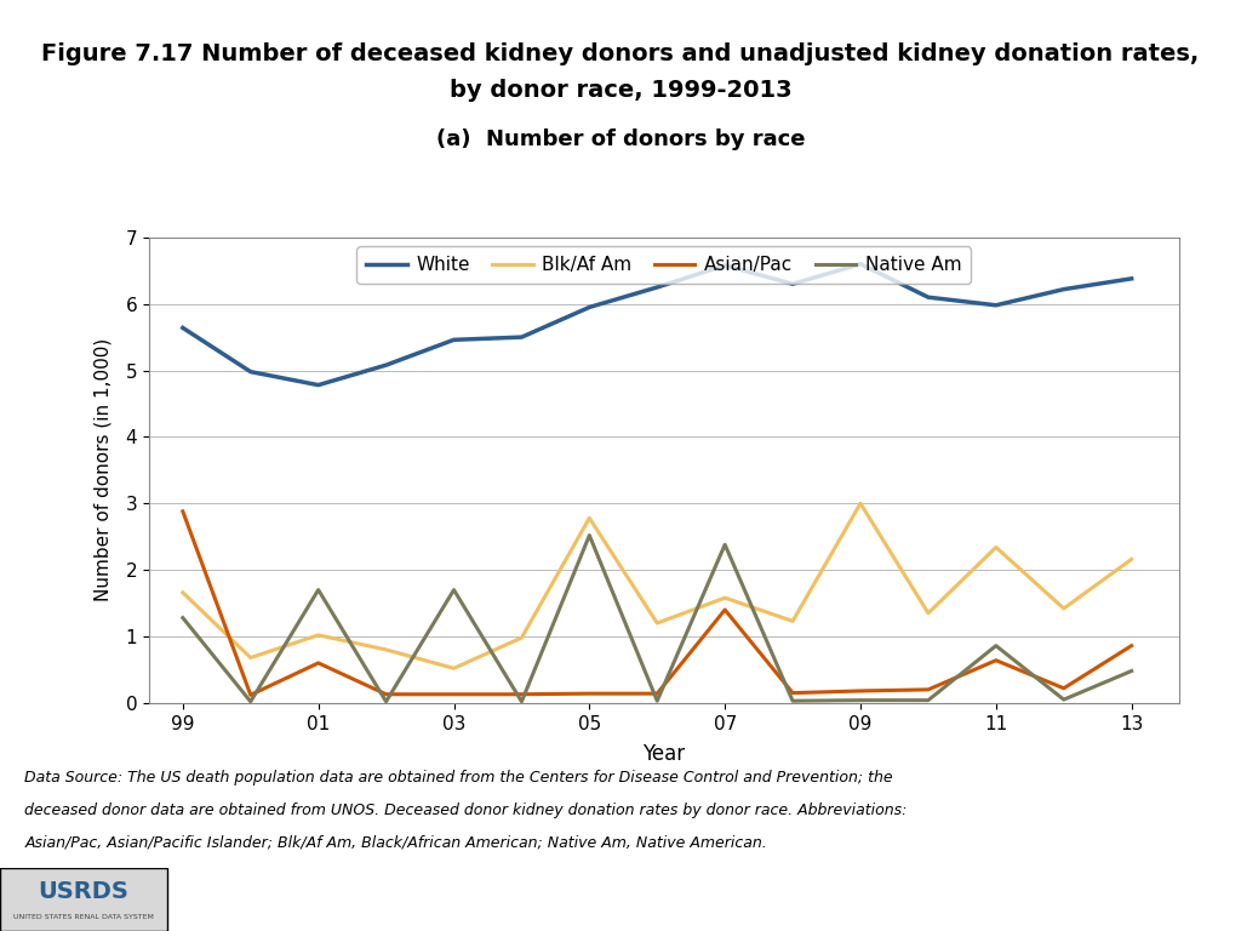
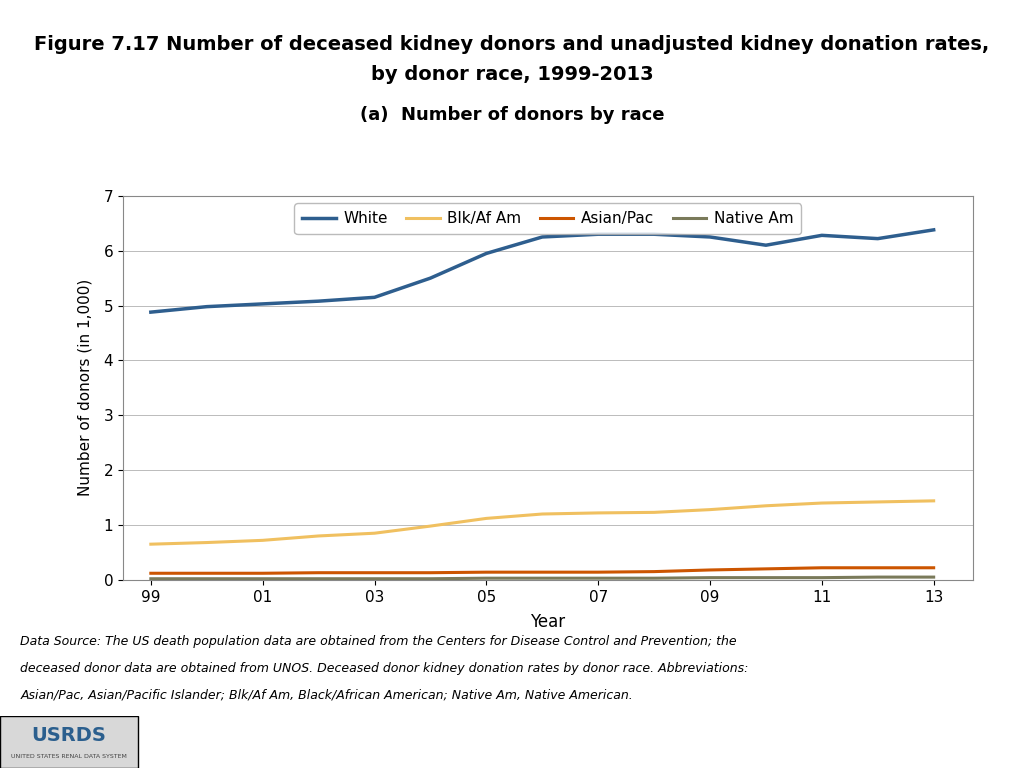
White/99: 5.64 -> 4.88
Blk/Af Am/99: 1.66 -> 0.65
Asian/Pac/99: 2.88 -> 0.12
Native Am/99: 1.28 -> 0.02
White/01: 4.78 -> 5.03
Blk/Af Am/01: 1.02 -> 0.72
Asian/Pac/01: 0.60 -> 0.12
Native Am/01: 1.70 -> 0.02
White/03: 5.46 -> 5.15
Blk/Af Am/03: 0.52 -> 0.85
Native Am/03: 1.70 -> 0.02
Blk/Af Am/05: 2.78 -> 1.12
Native Am/05: 2.52 -> 0.03
White/07: 6.58 -> 6.30
Blk/Af Am/07: 1.58 -> 1.22
Asian/Pac/07: 1.40 -> 0.14
Native Am/07: 2.38 -> 0.03
White/09: 6.60 -> 6.25
Blk/Af Am/09: 3.00 -> 1.28
White/11: 5.98 -> 6.28
Blk/Af Am/11: 2.34 -> 1.40
Asian/Pac/11: 0.64 -> 0.22
Native Am/11: 0.86 -> 0.04
Blk/Af Am/13: 2.16 -> 1.44
Asian/Pac/13: 0.86 -> 0.22
Native Am/13: 0.48 -> 0.05
